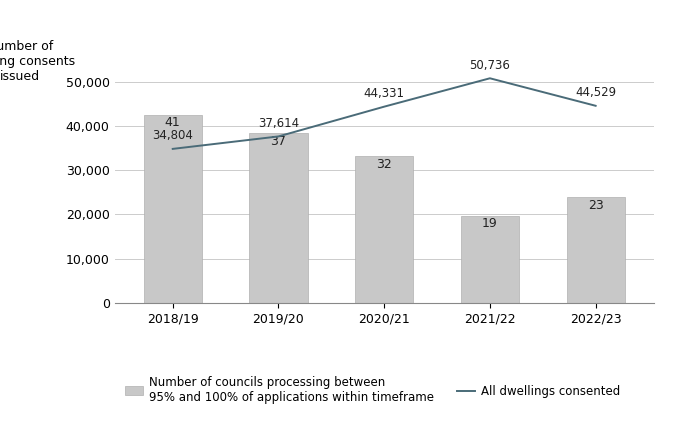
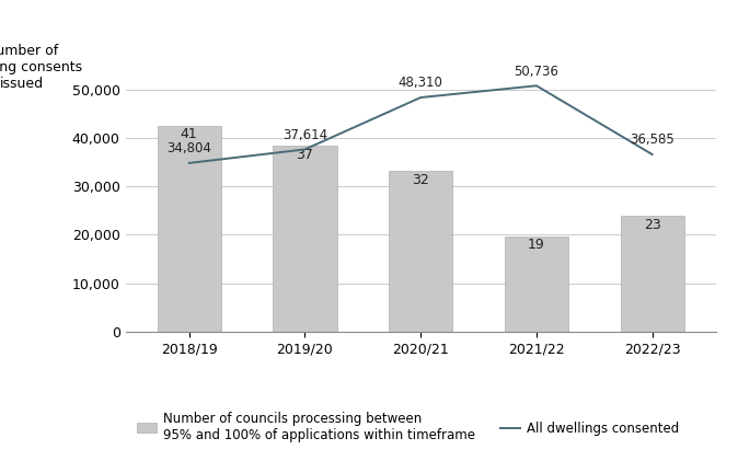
All dwellings consented/2020/21: 44,331 -> 48,310
All dwellings consented/2022/23: 44,529 -> 36,585
